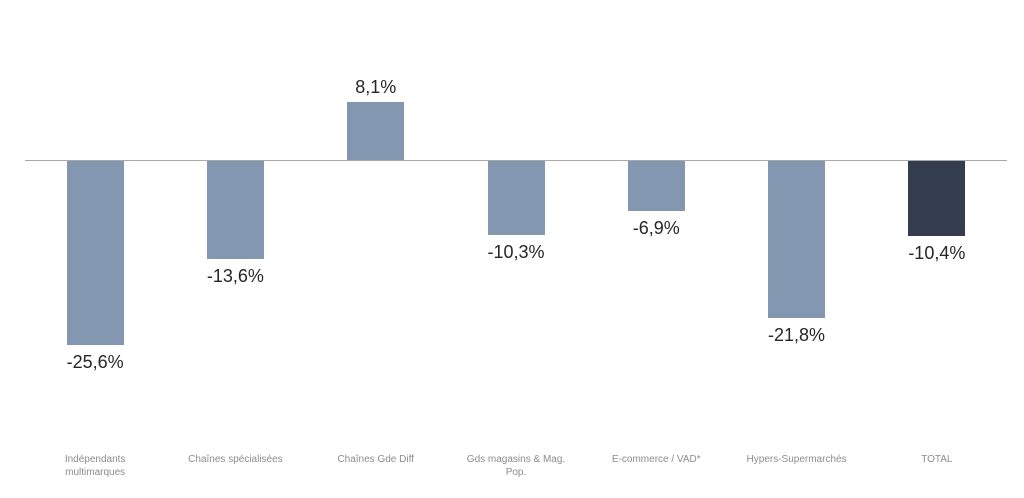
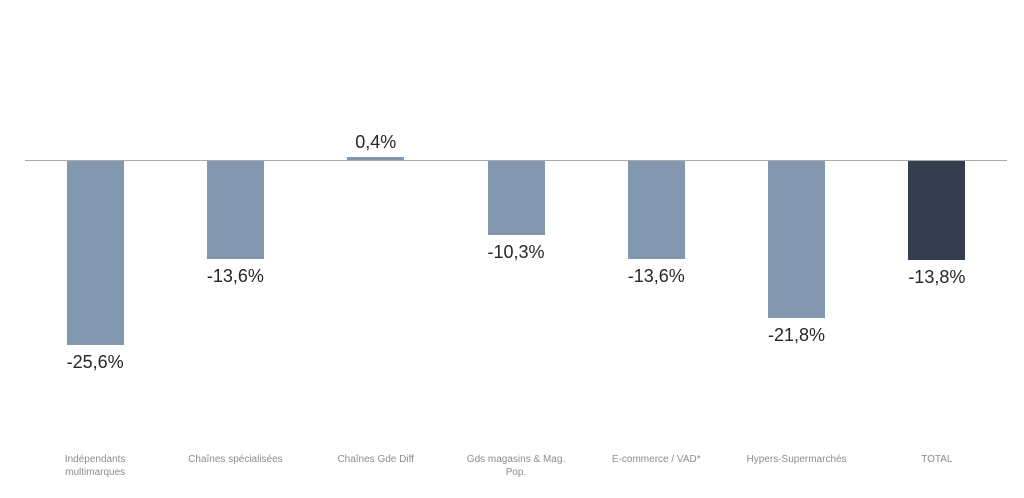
Chaînes Gde Diff: 8,1% -> 0,4%
E-commerce / VAD*: -6,9% -> -13,6%
TOTAL: -10,4% -> -13,8%
